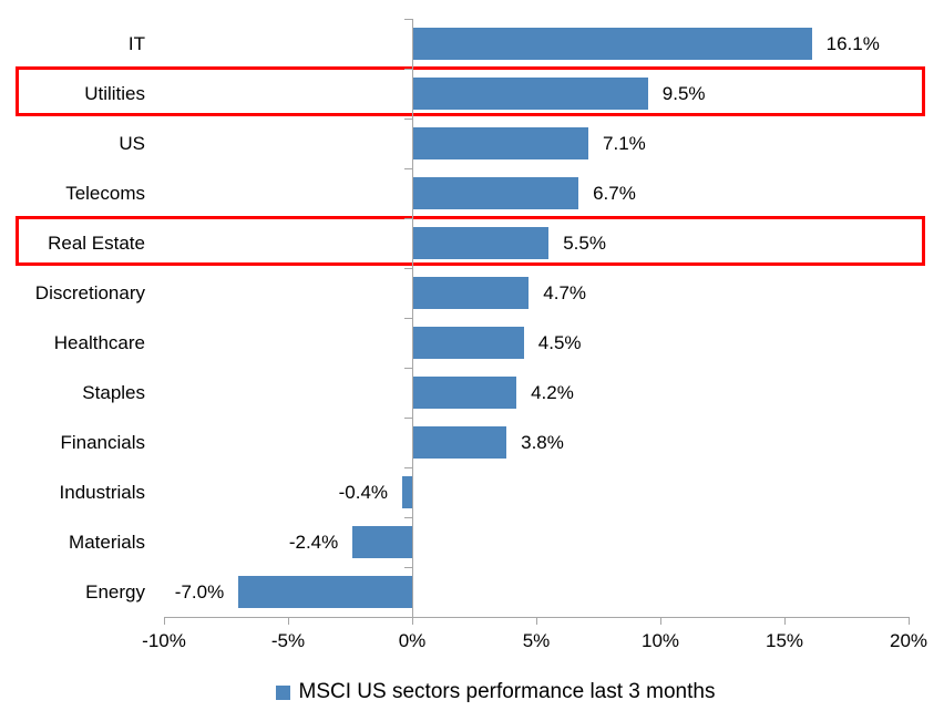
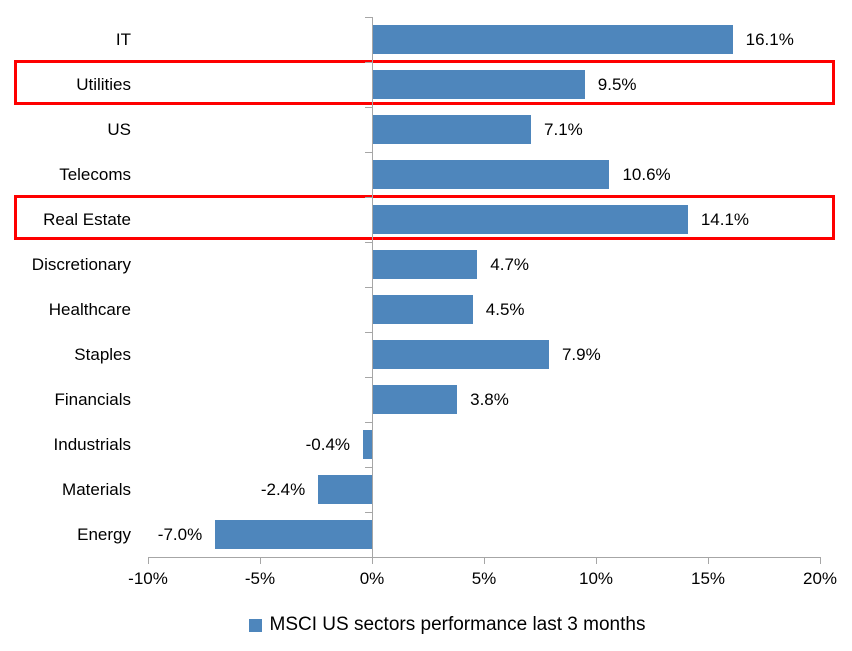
Telecoms: 6.7% -> 10.6%
Real Estate: 5.5% -> 14.1%
Staples: 4.2% -> 7.9%
